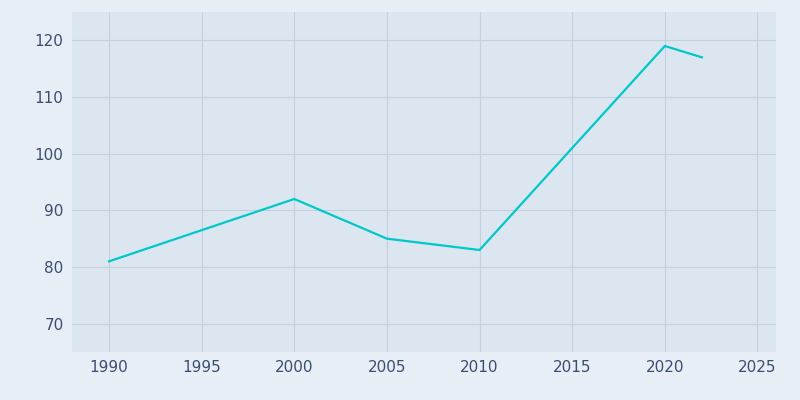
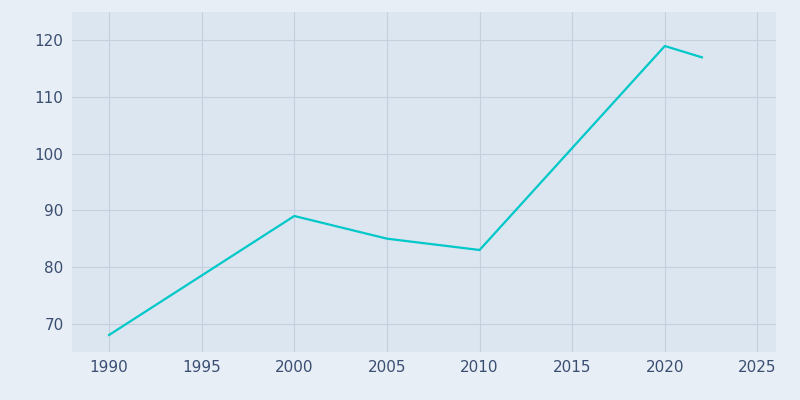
1990: 81 -> 68
2000: 92 -> 89
